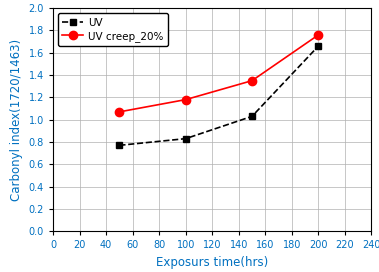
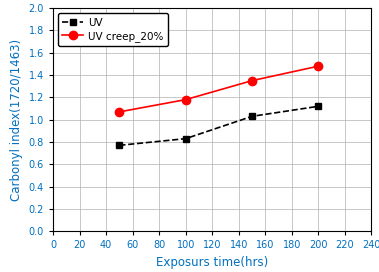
UV/200: 1.66 -> 1.12
UV creep_20%/200: 1.76 -> 1.48
